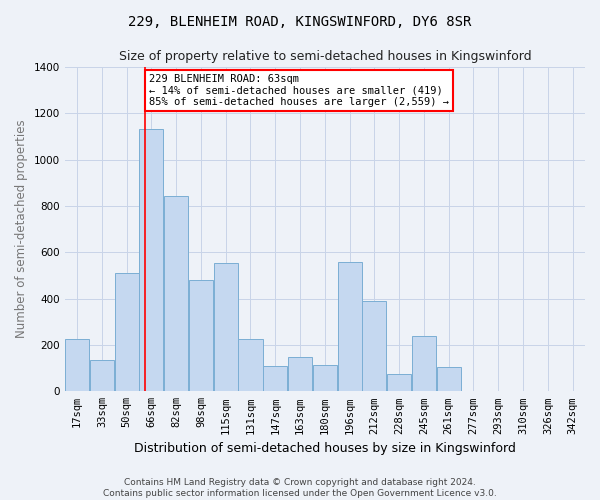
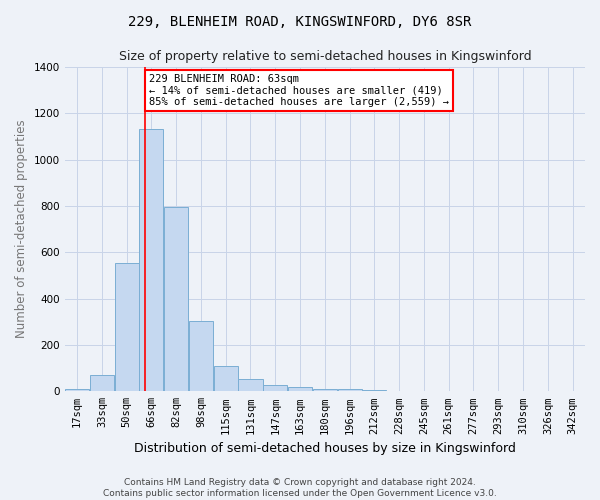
17sqm: 225 -> 10
33sqm: 135 -> 70
50sqm: 510 -> 555
82sqm: 845 -> 795
98sqm: 480 -> 305
115sqm: 555 -> 110
131sqm: 225 -> 55
147sqm: 110 -> 27
163sqm: 150 -> 18
180sqm: 115 -> 12
196sqm: 560 -> 8
212sqm: 390 -> 4
228sqm: 75 -> 2
245sqm: 240 -> 1
261sqm: 105 -> 1
